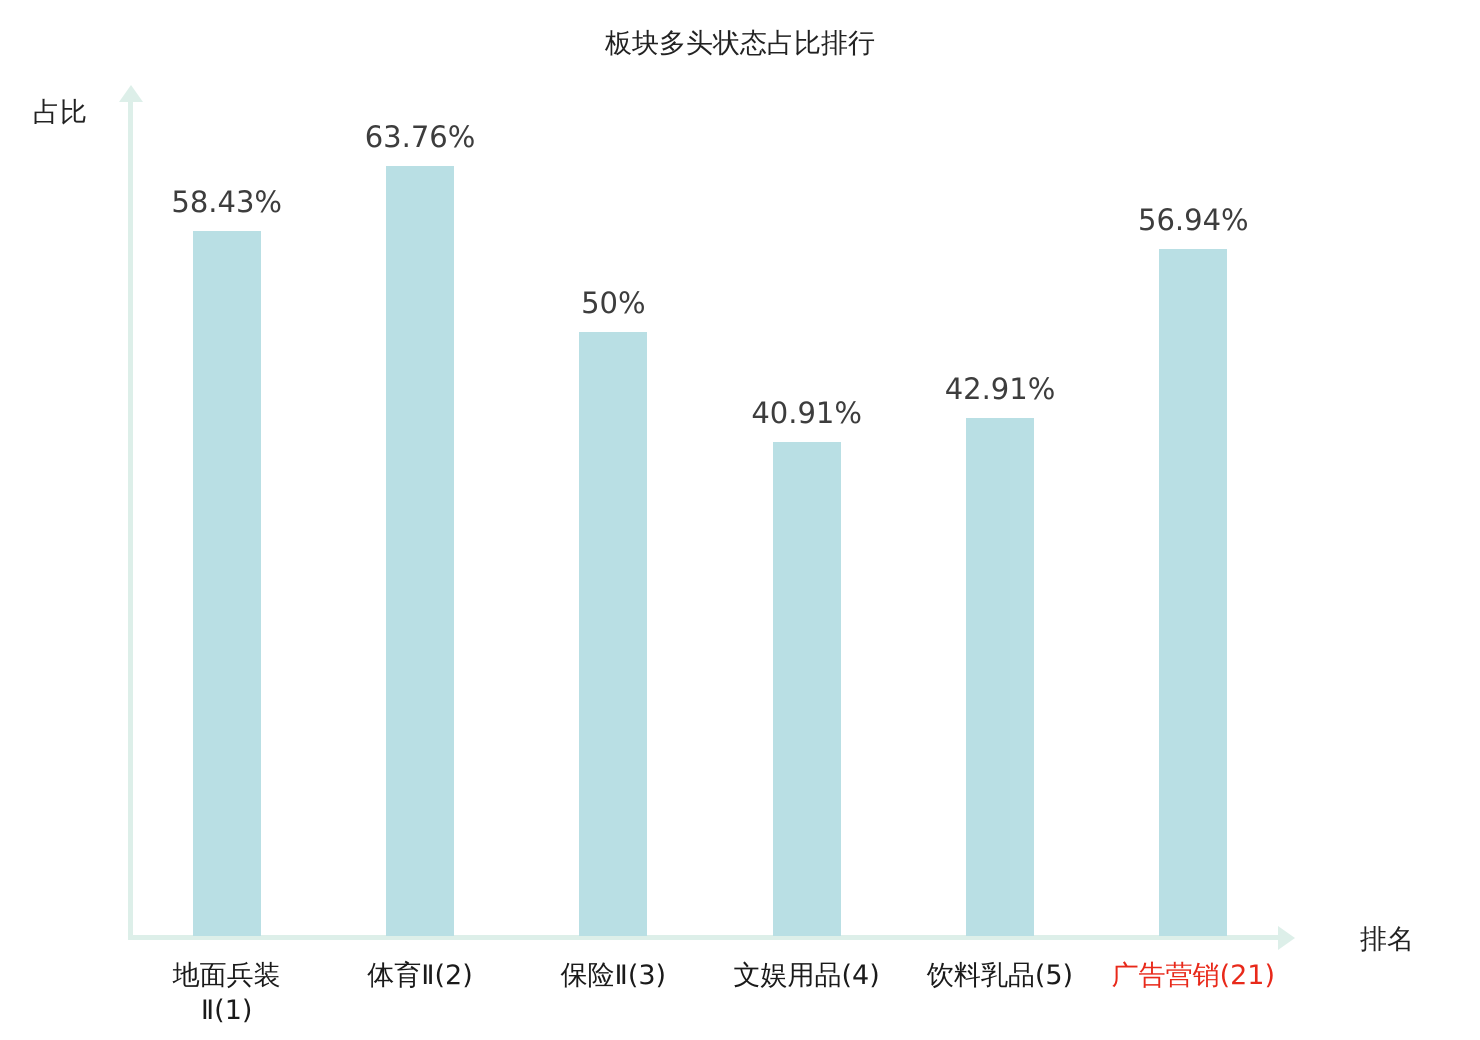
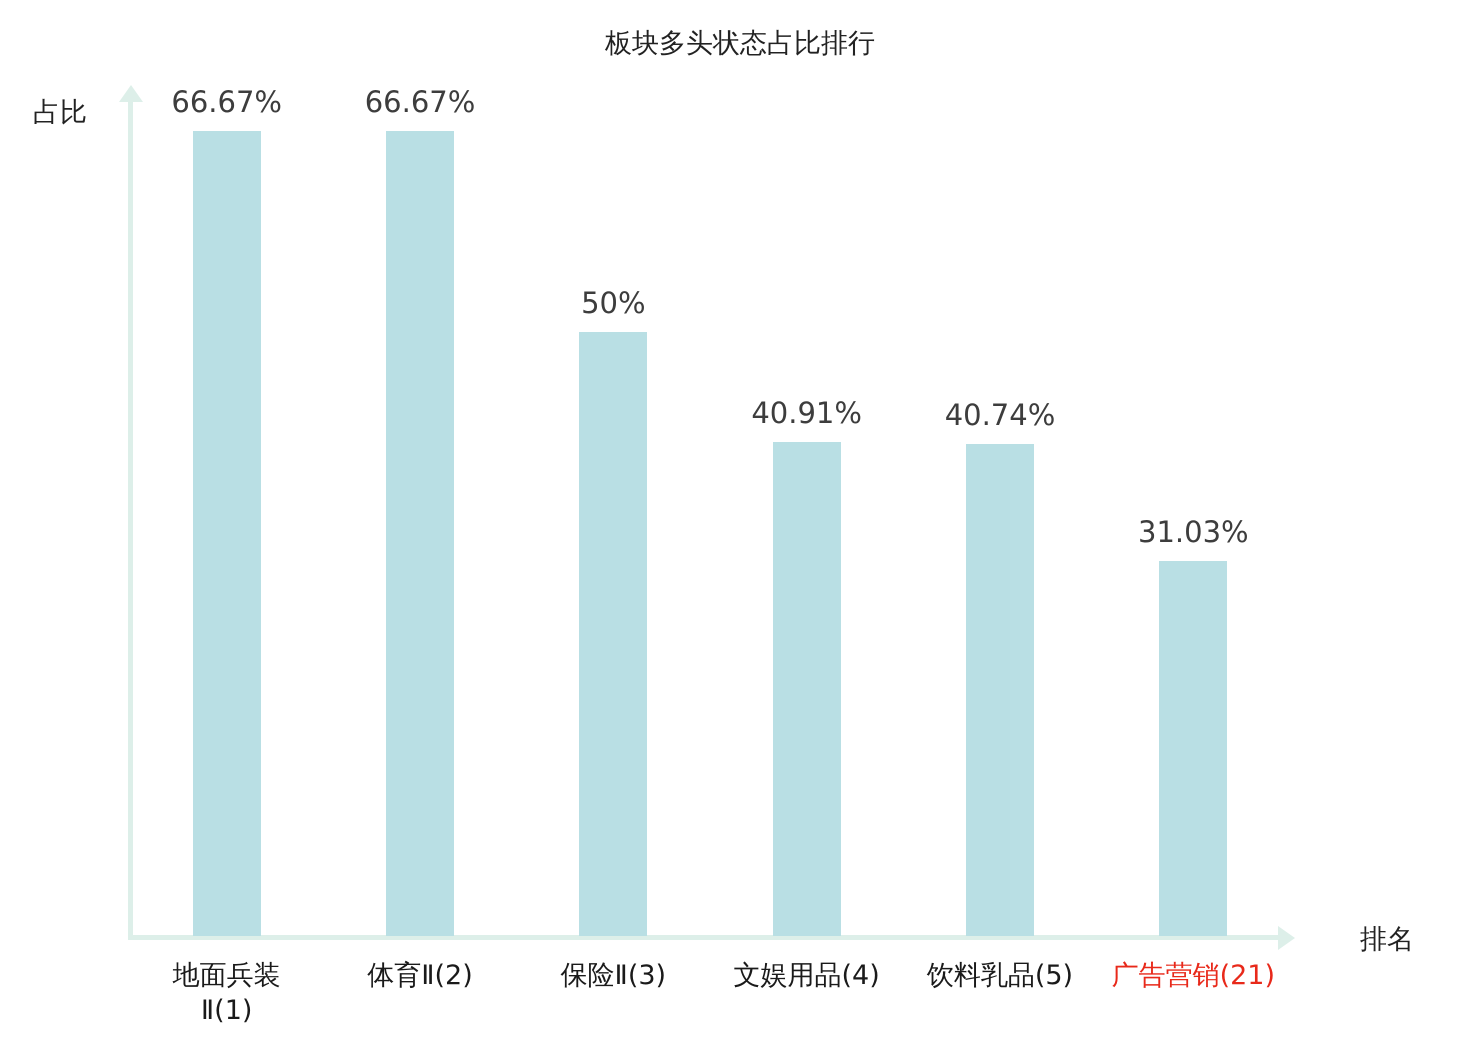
地面兵装 Ⅱ(1): 58.43% -> 66.67%
体育Ⅱ(2): 63.76% -> 66.67%
饮料乳品(5): 42.91% -> 40.74%
广告营销(21): 56.94% -> 31.03%
